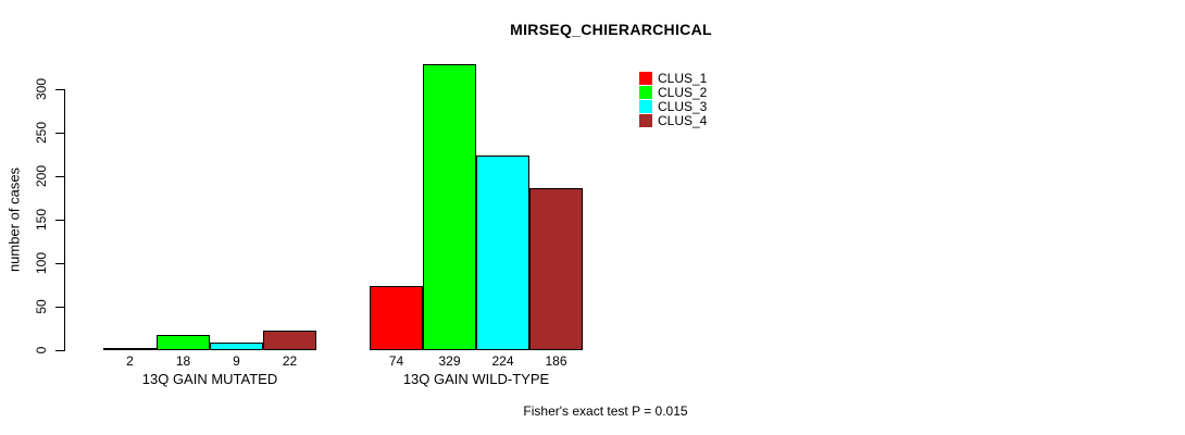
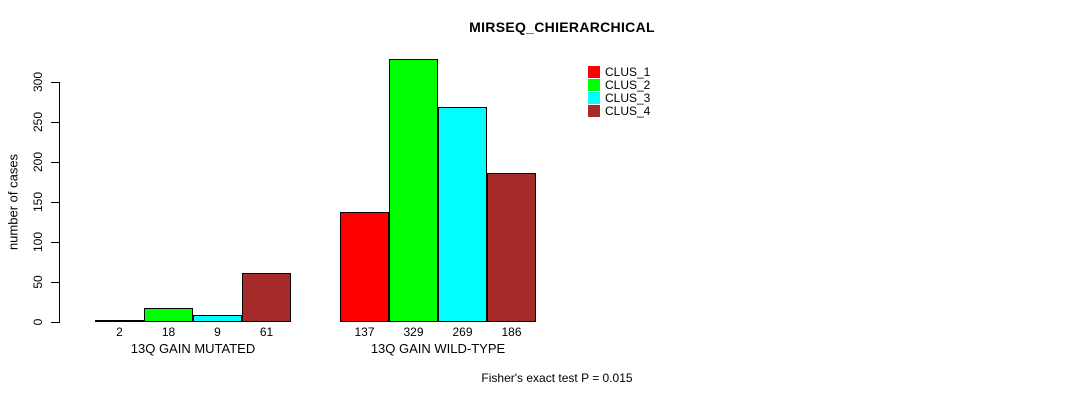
CLUS_4/13Q GAIN MUTATED: 22 -> 61
CLUS_1/13Q GAIN WILD-TYPE: 74 -> 137
CLUS_3/13Q GAIN WILD-TYPE: 224 -> 269
